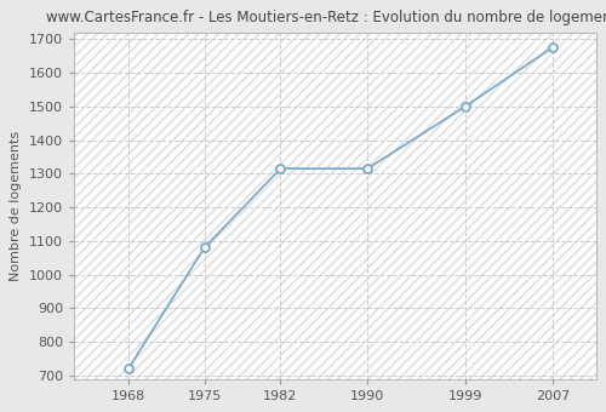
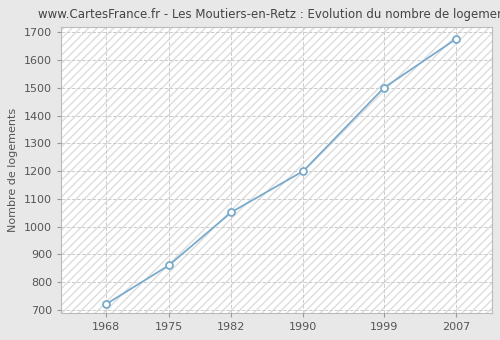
1975: 1080 -> 860
1982: 1315 -> 1052
1990: 1315 -> 1200
